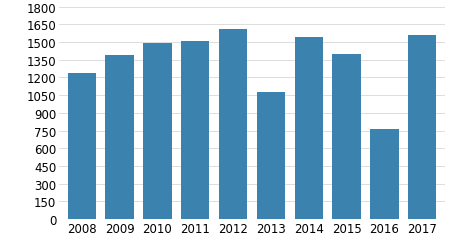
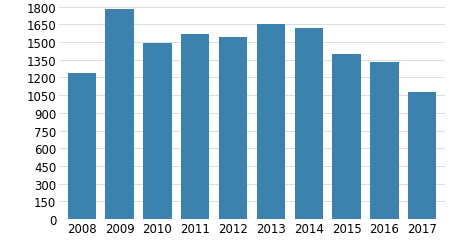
2009: 1390 -> 1780
2011: 1510 -> 1570
2012: 1610 -> 1540
2013: 1080 -> 1650
2014: 1540 -> 1620
2016: 760 -> 1330
2017: 1560 -> 1080
